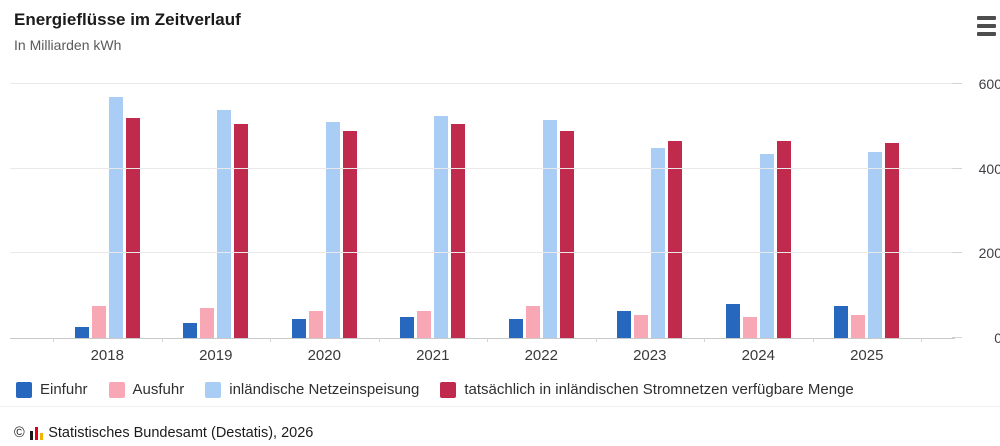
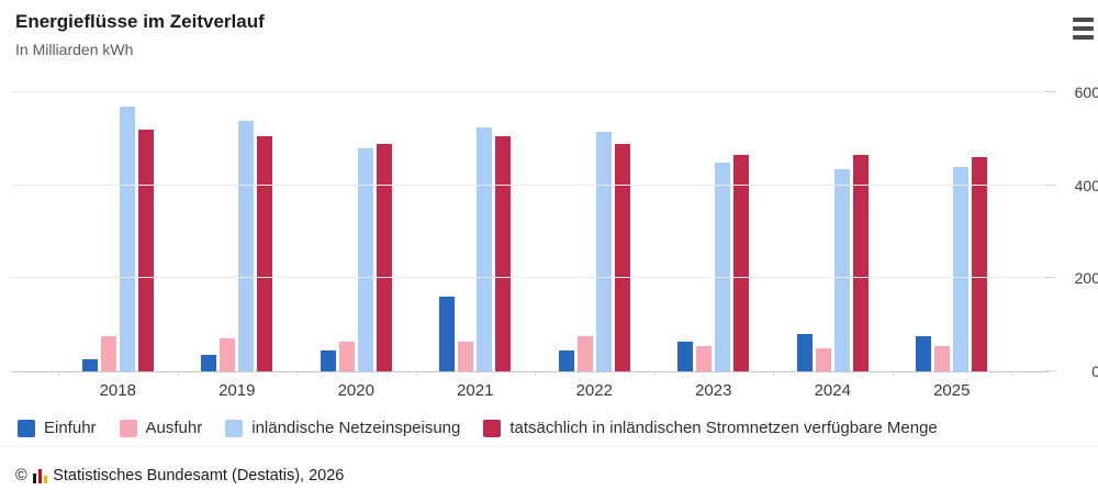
inländische Netzeinspeisung/2020: 510 -> 480
Einfuhr/2021: 50 -> 160
